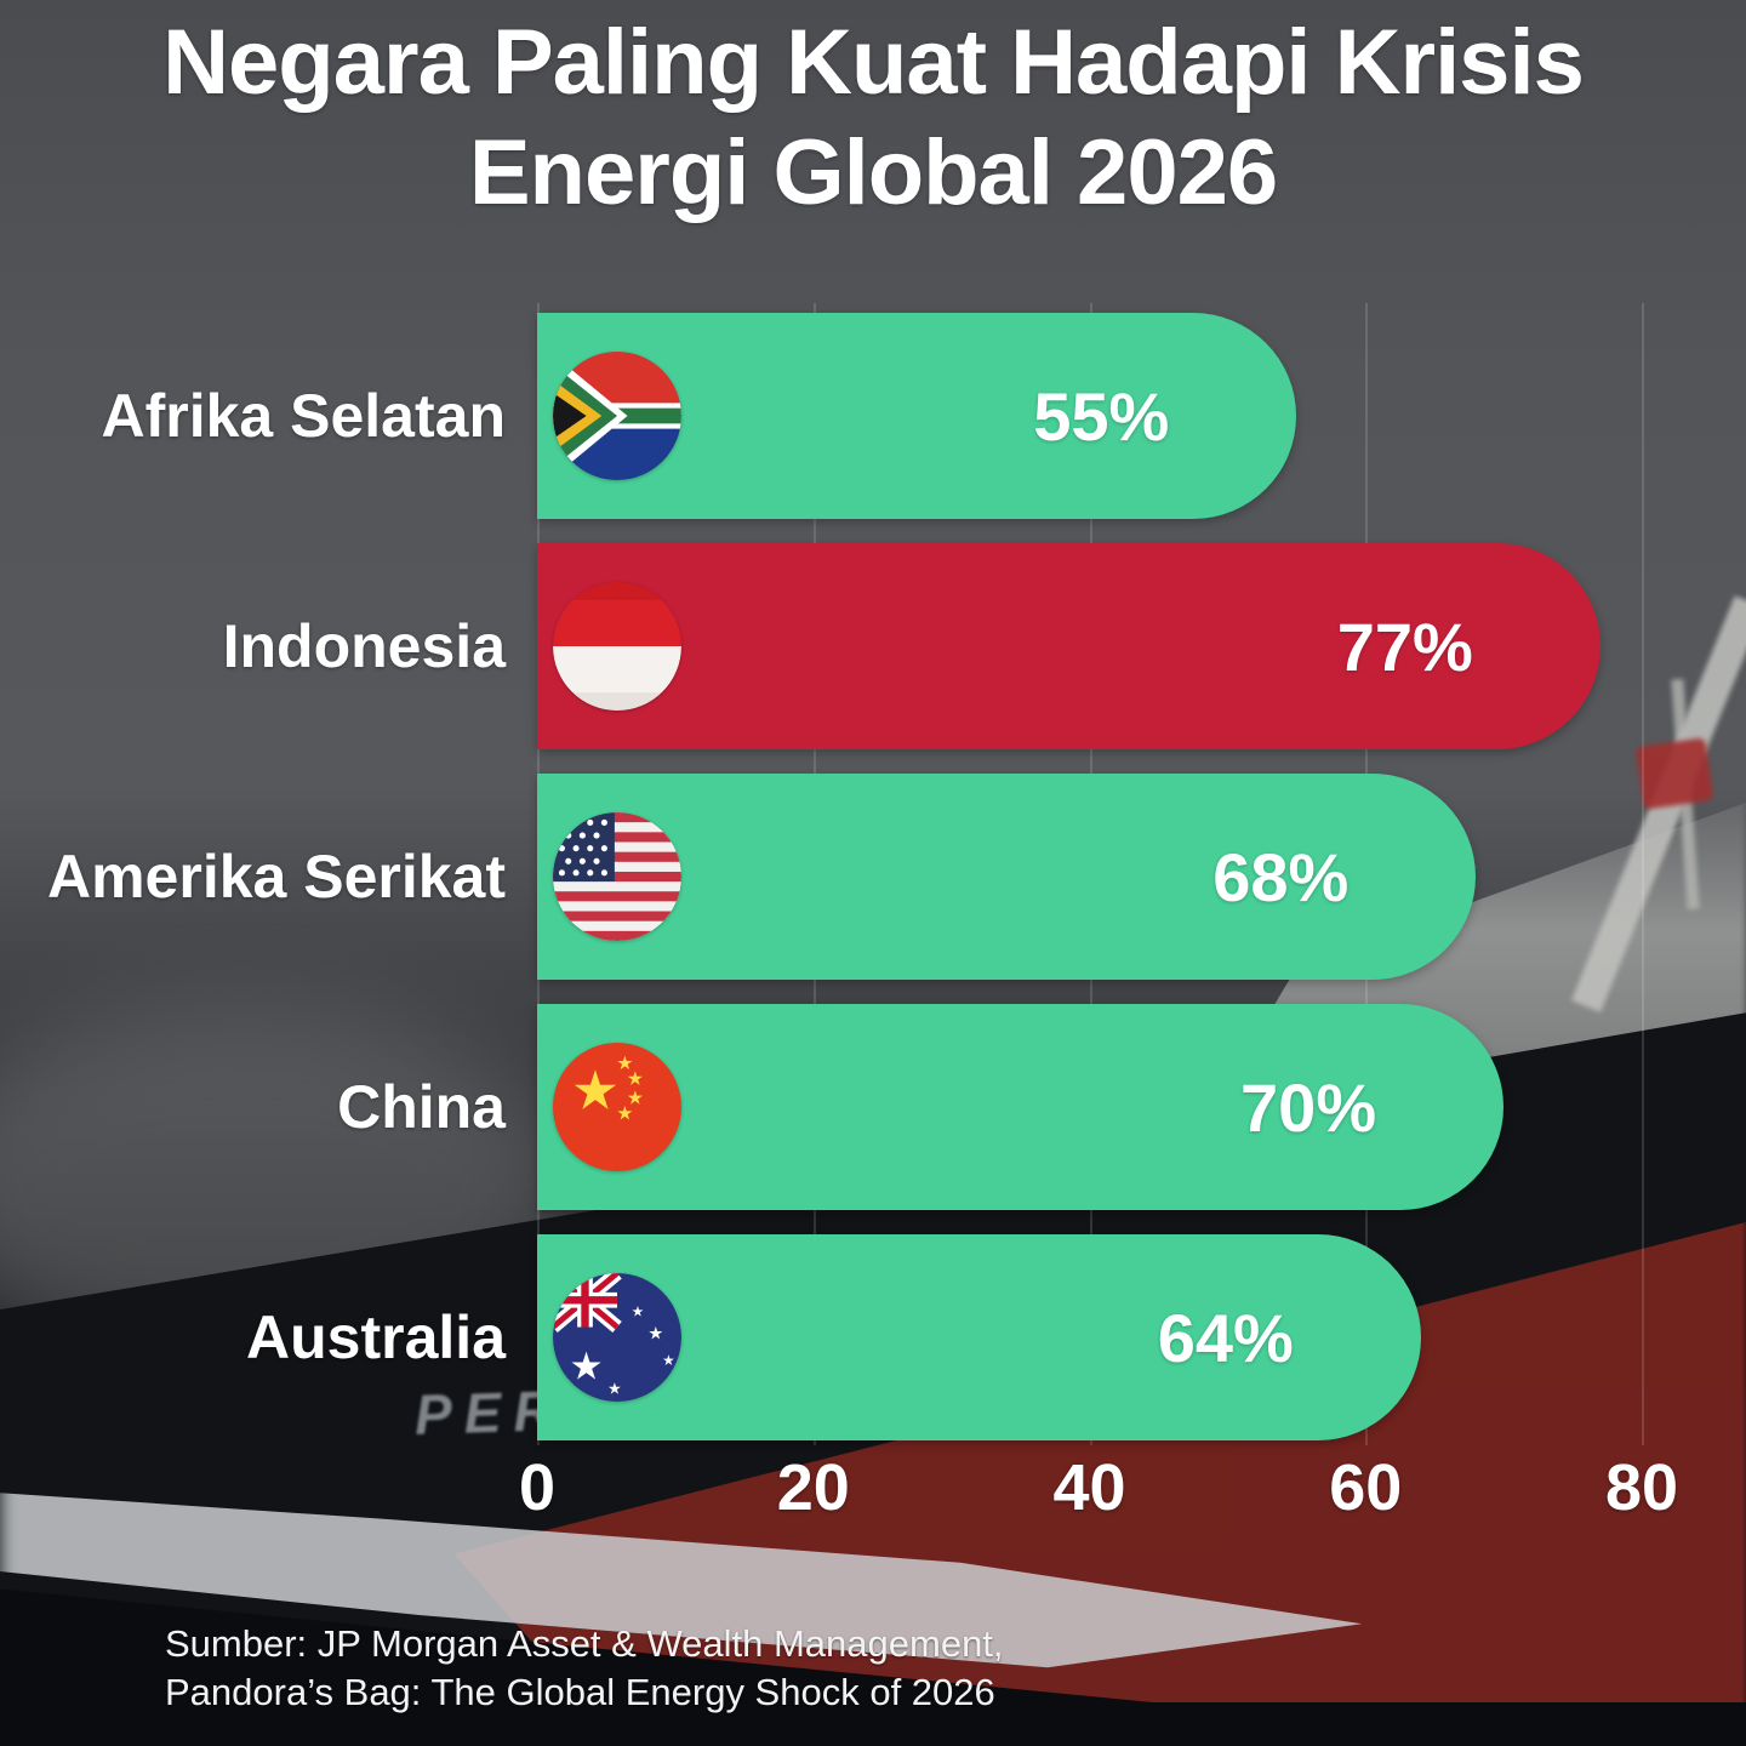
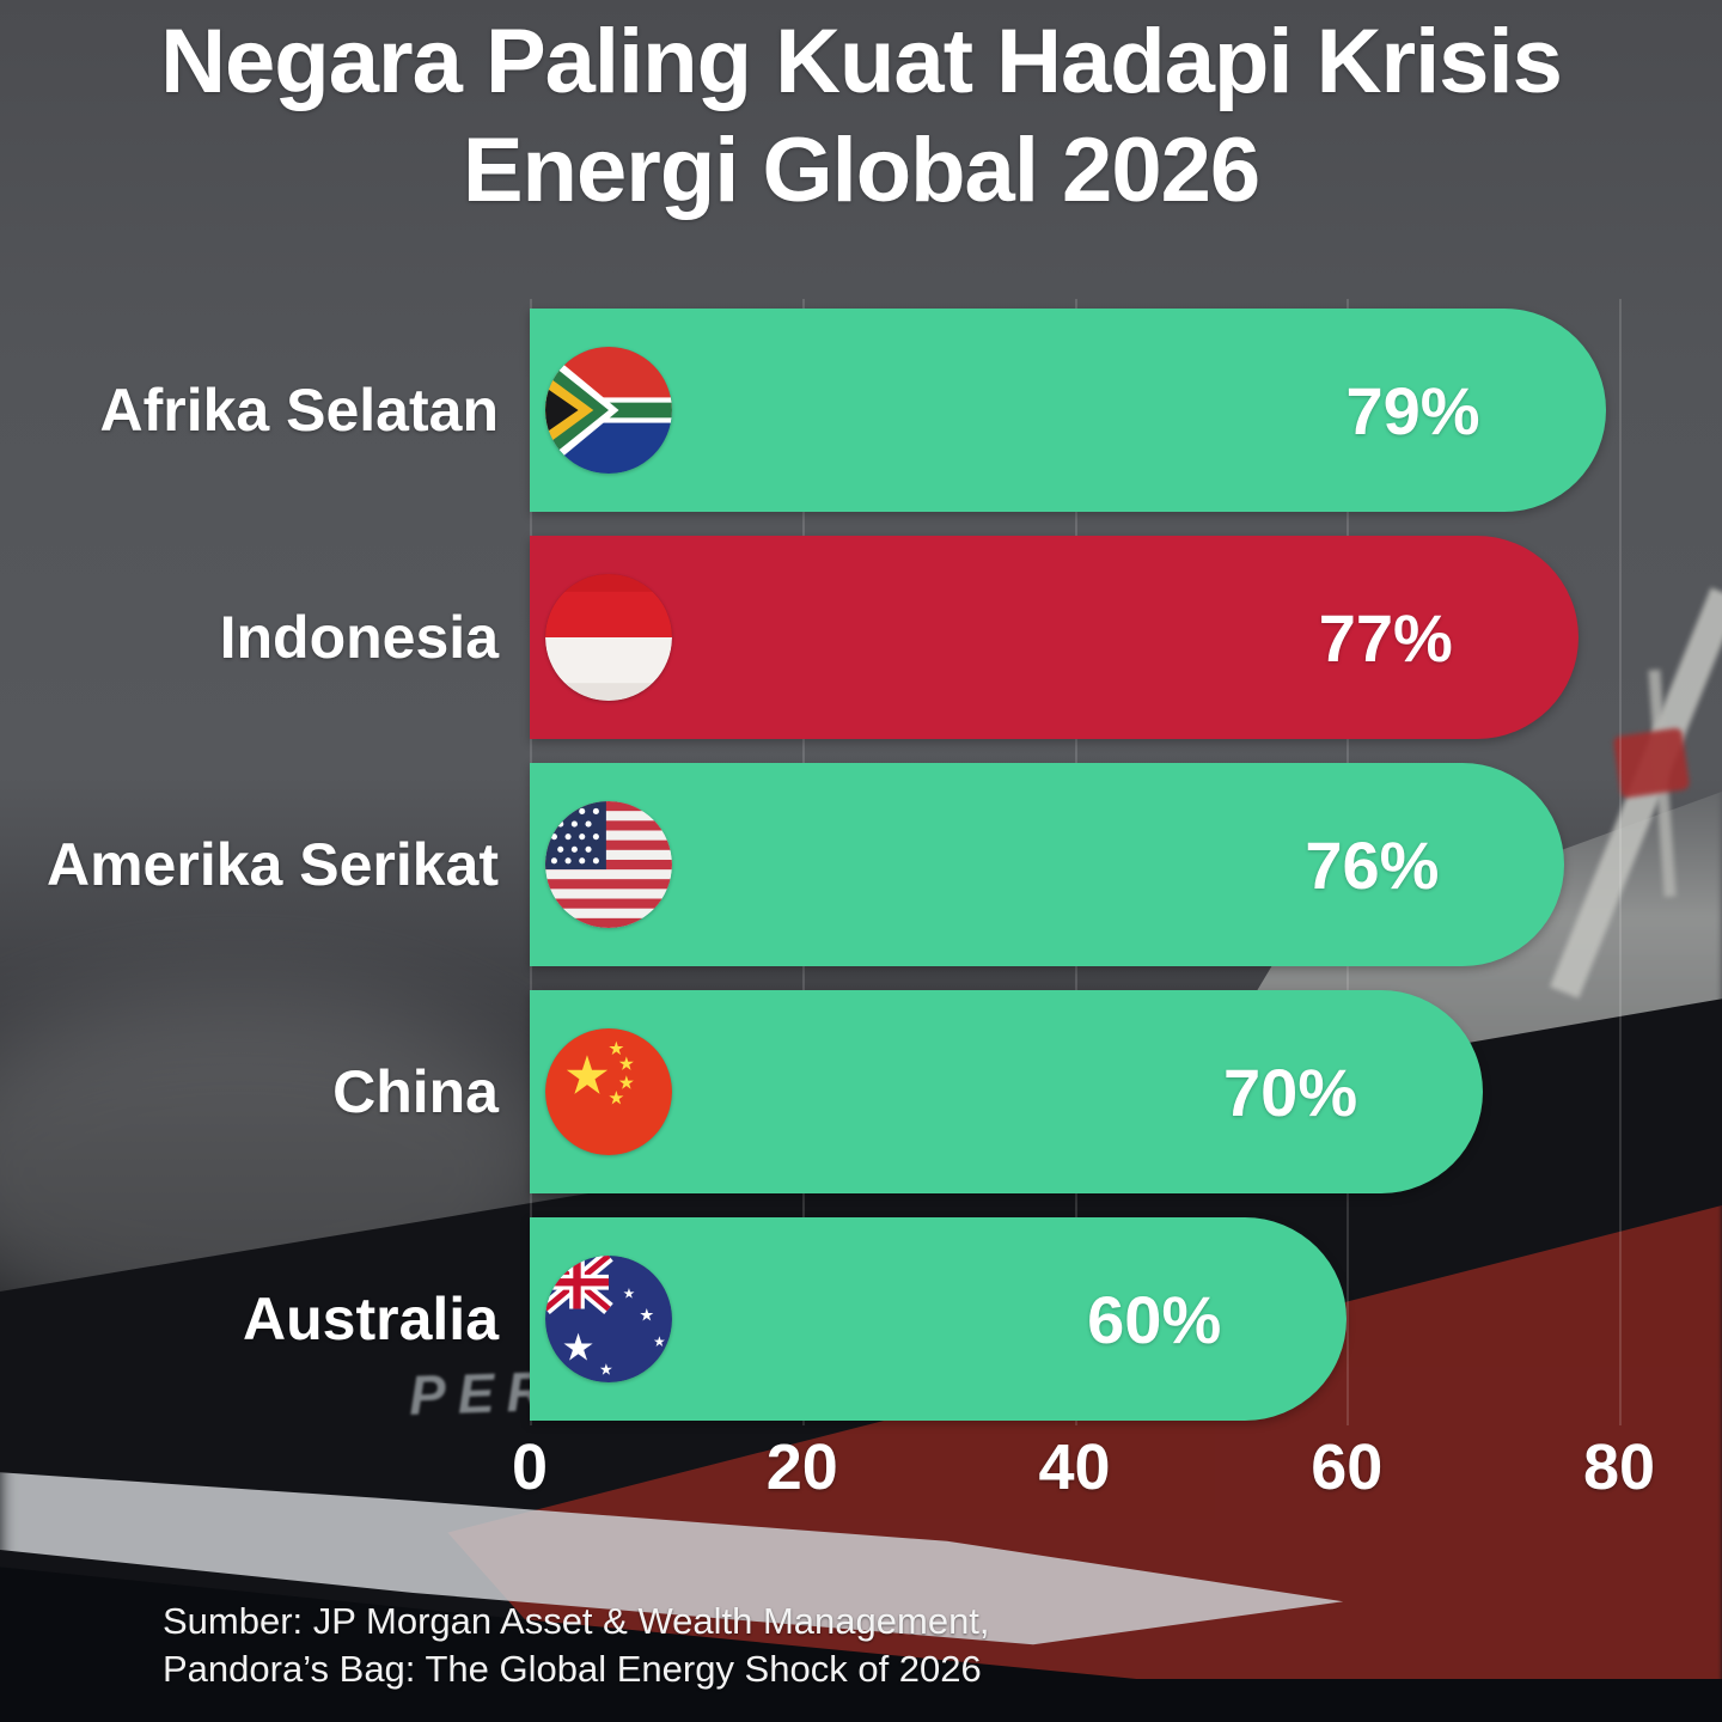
Afrika Selatan: 55% -> 79%
Amerika Serikat: 68% -> 76%
Australia: 64% -> 60%
